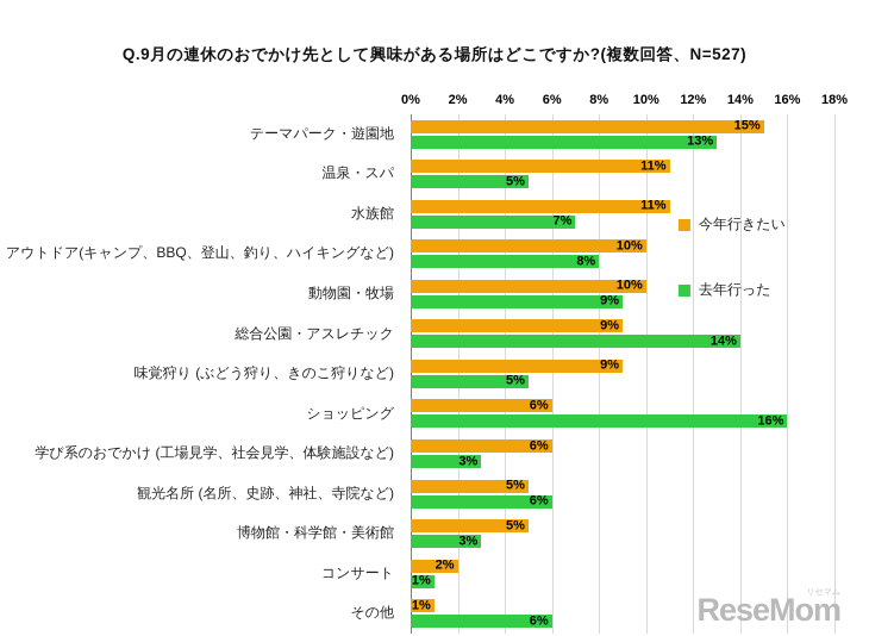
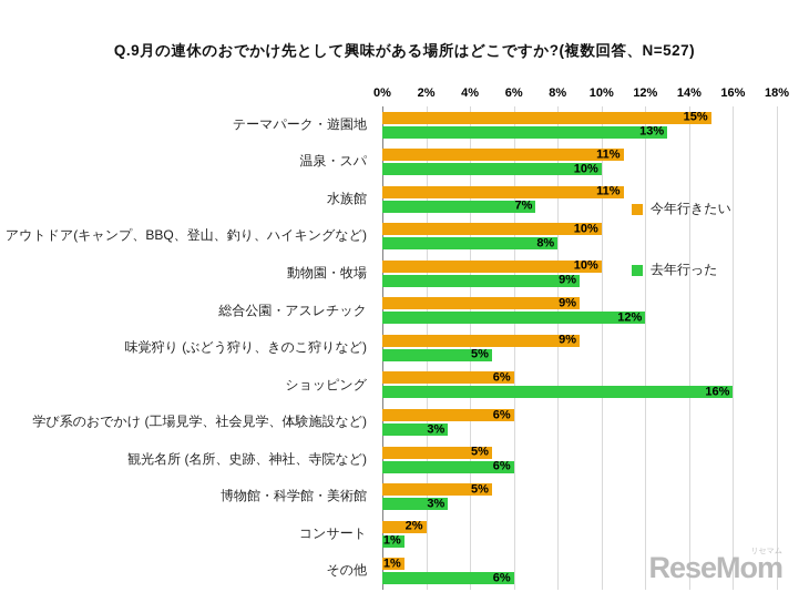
去年行った/温泉・スパ: 5% -> 10%
去年行った/総合公園・アスレチック: 14% -> 12%
